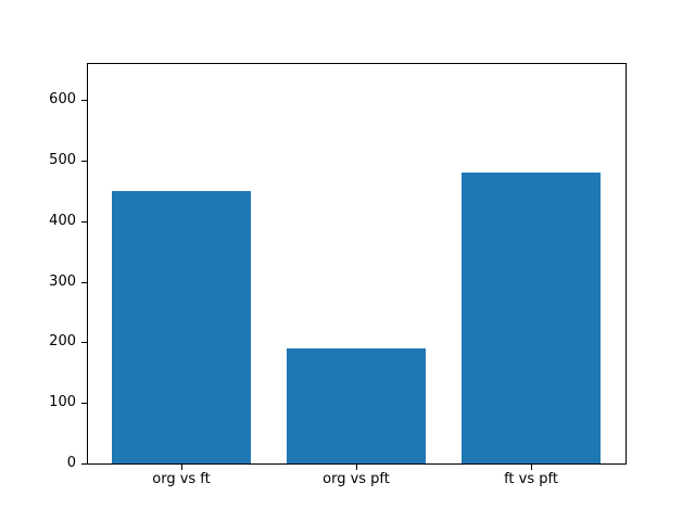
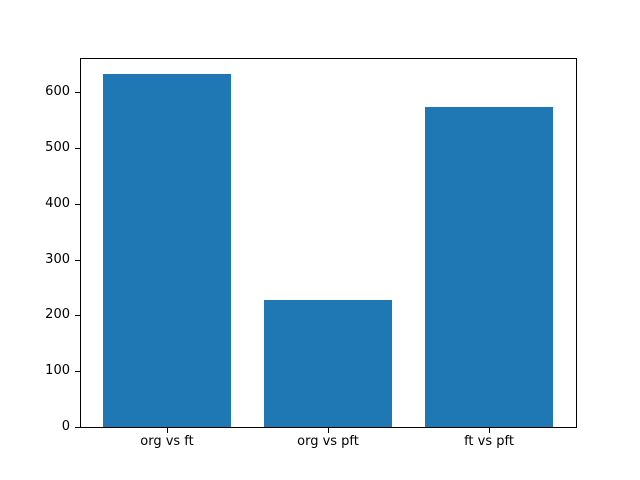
org vs ft: 450 -> 630
org vs pft: 190 -> 230
ft vs pft: 480 -> 570
